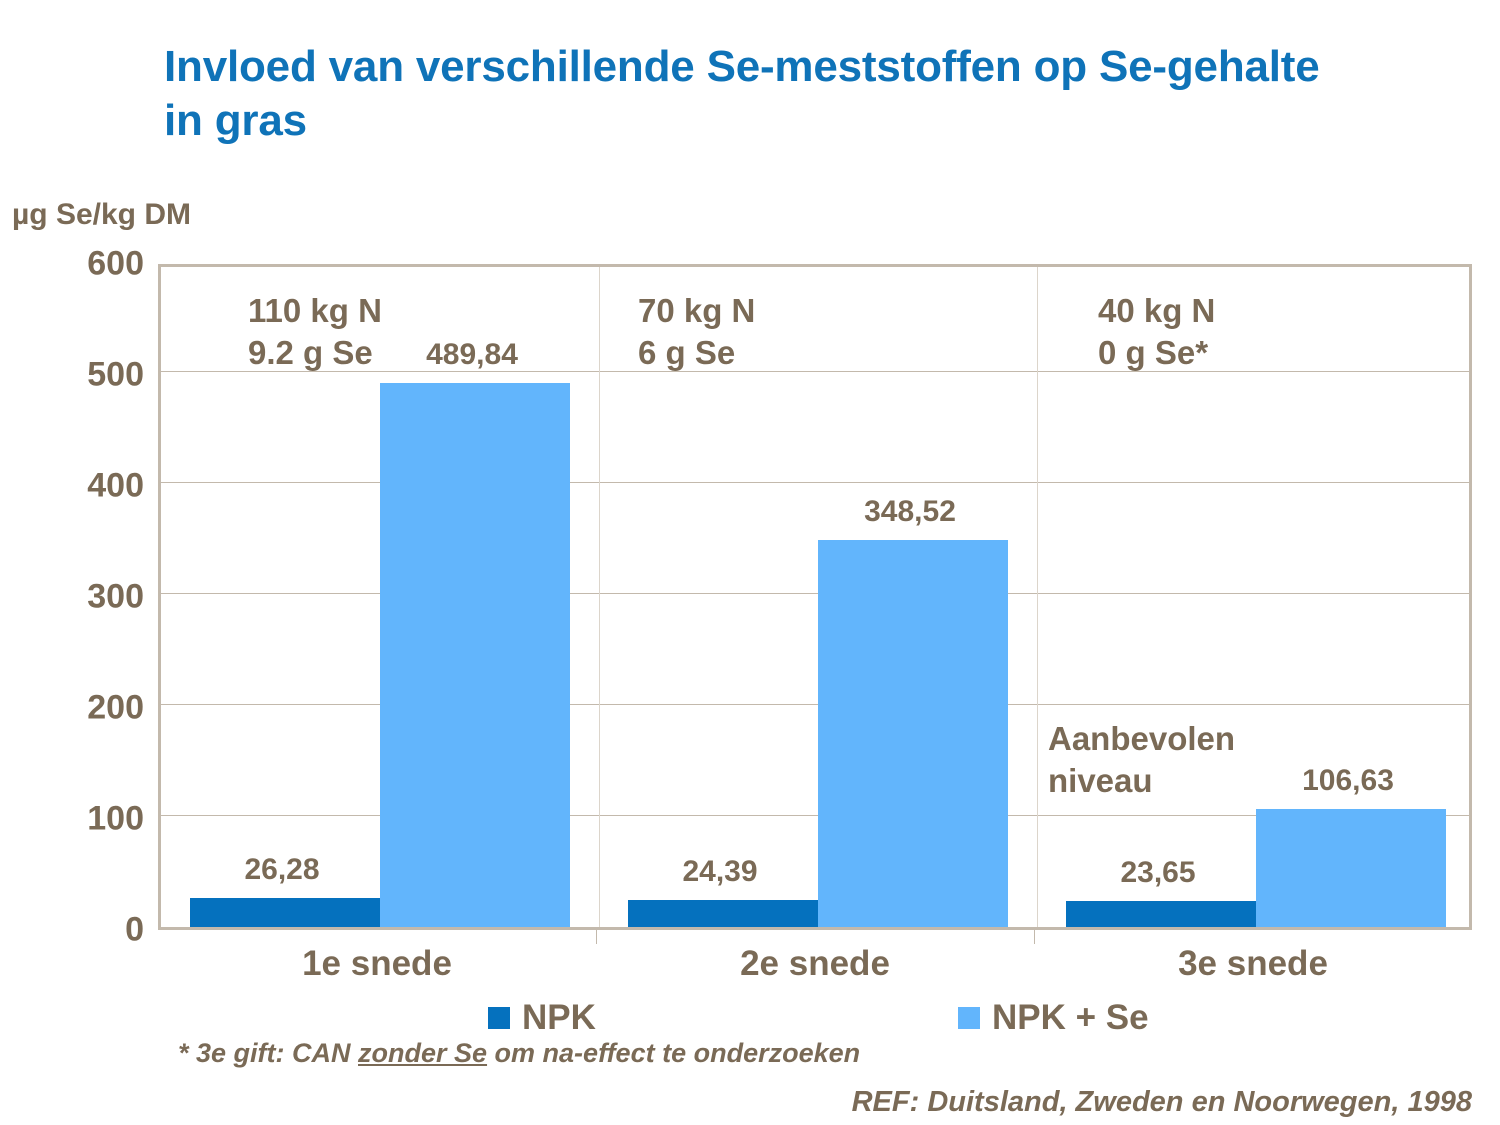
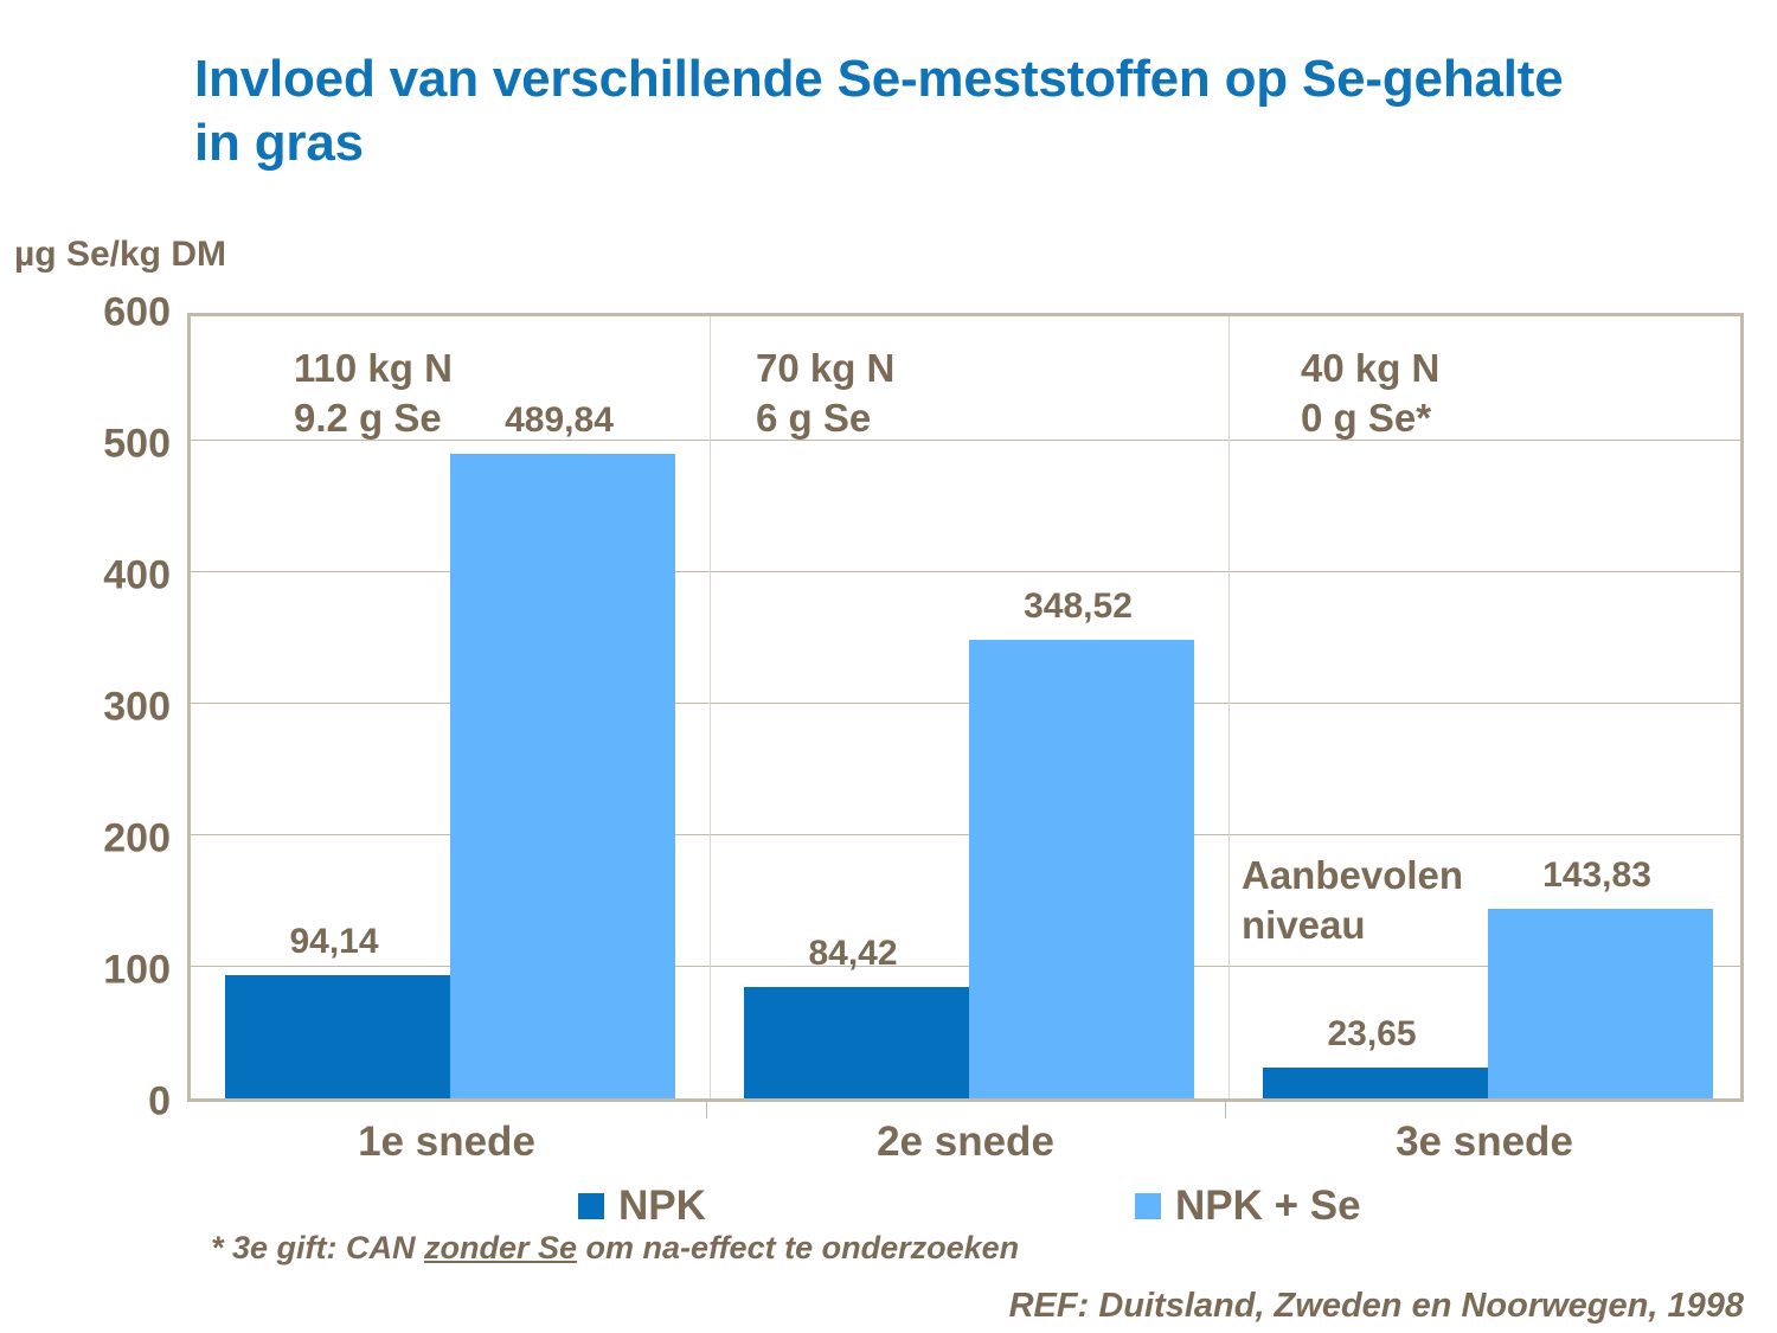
NPK/1e snede: 26,28 -> 94,14
NPK/2e snede: 24,39 -> 84,42
NPK + Se/3e snede: 106,63 -> 143,83
